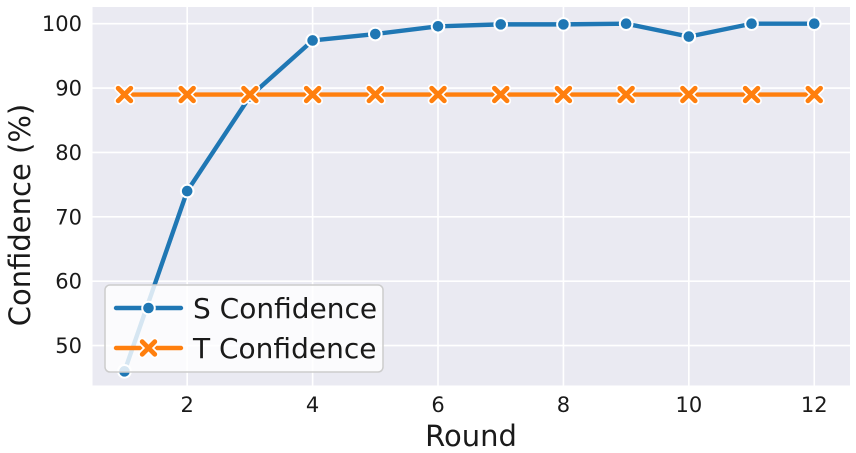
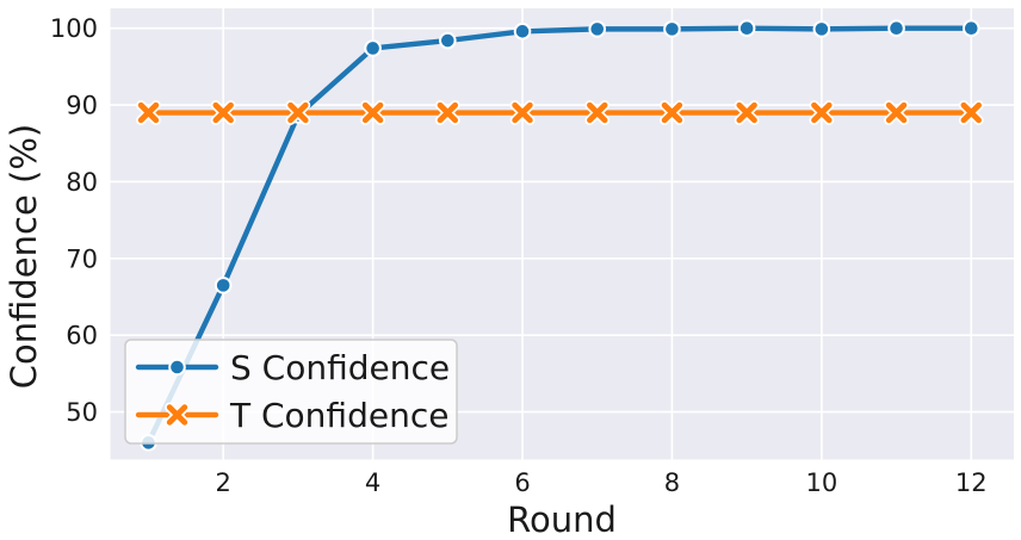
S Confidence/2: 74 -> 66
S Confidence/10: 98 -> 100
